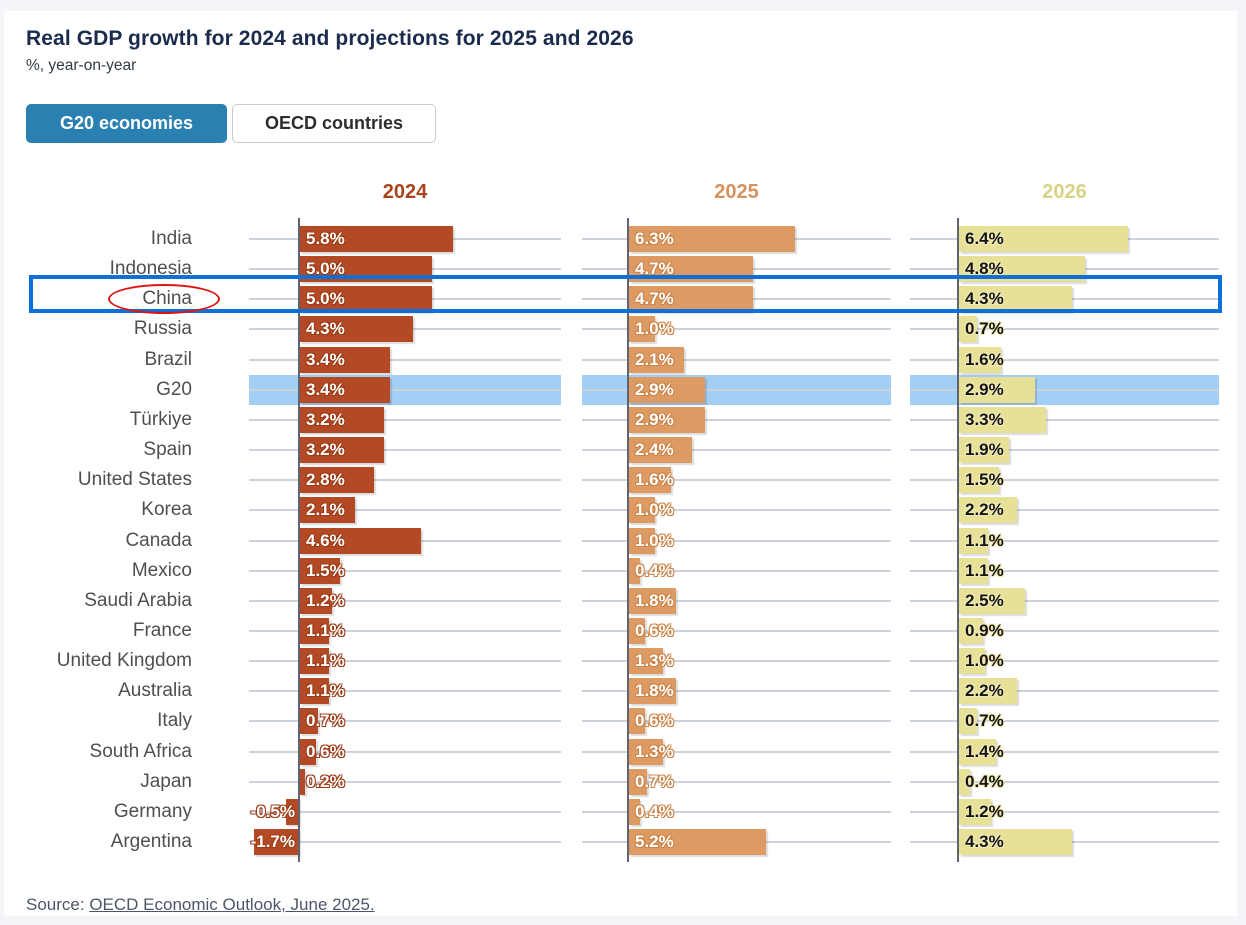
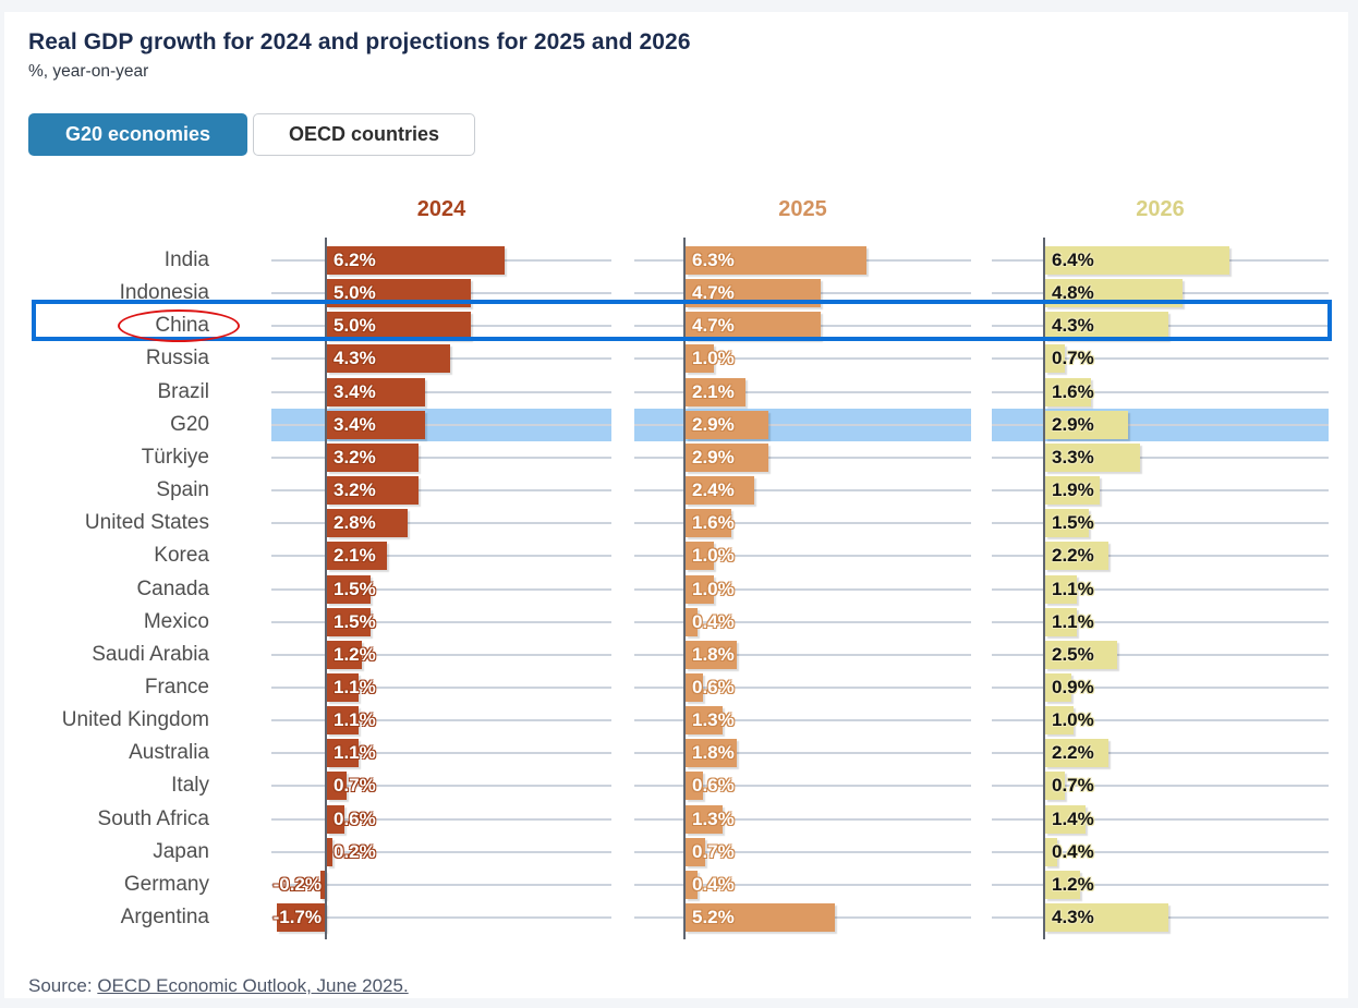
2024/India: 5.8% -> 6.2%
2024/Canada: 4.6% -> 1.5%
2024/Germany: -0.5% -> -0.2%
